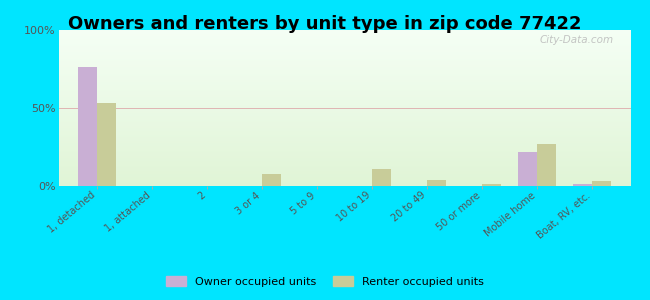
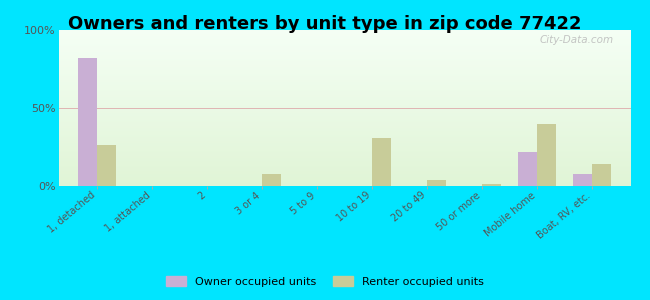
Owner occupied units/1, detached: 76% -> 82%
Renter occupied units/1, detached: 53% -> 26%
Renter occupied units/10 to 19: 11% -> 31%
Renter occupied units/Mobile home: 27% -> 40%
Owner occupied units/Boat, RV, etc.: 1% -> 8%
Renter occupied units/Boat, RV, etc.: 3% -> 14%
